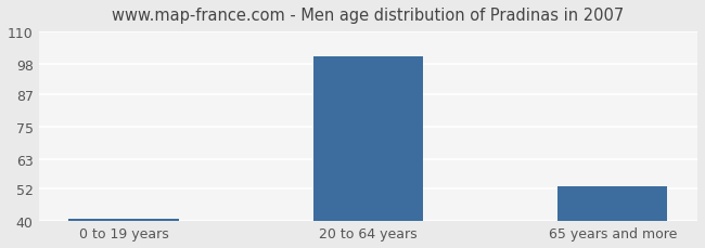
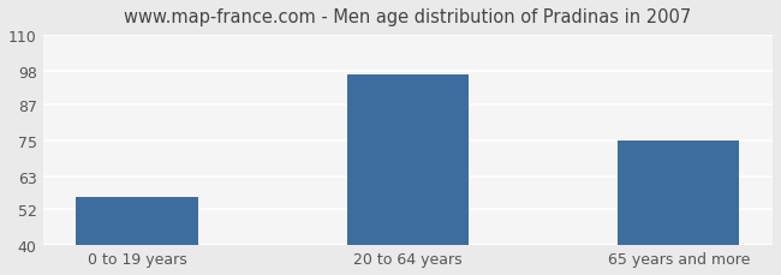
0 to 19 years: 41 -> 56
20 to 64 years: 101 -> 97
65 years and more: 53 -> 75
